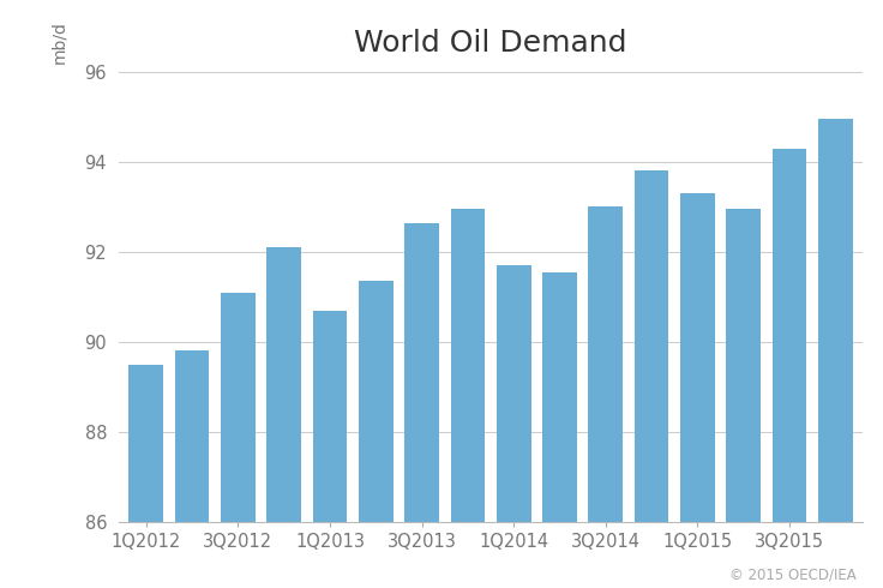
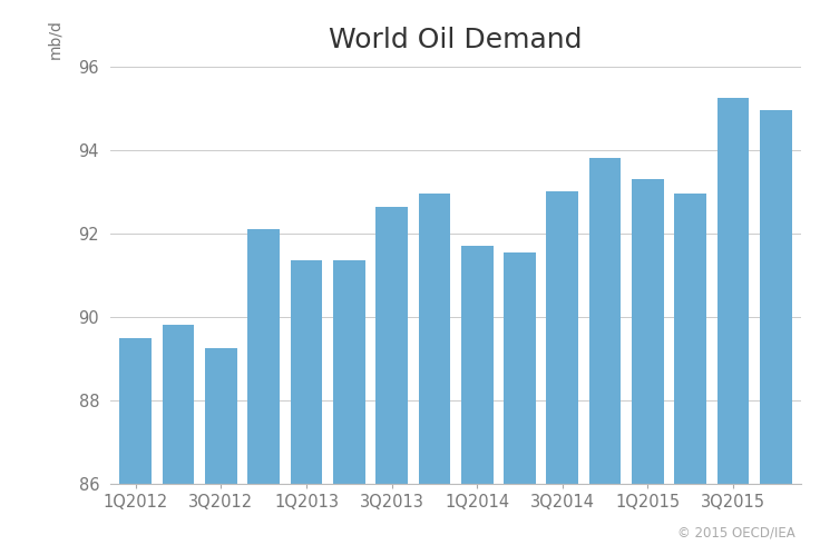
3Q2012: 91.10 -> 89.25
1Q2013: 90.70 -> 91.35
3Q2015: 94.30 -> 95.25
